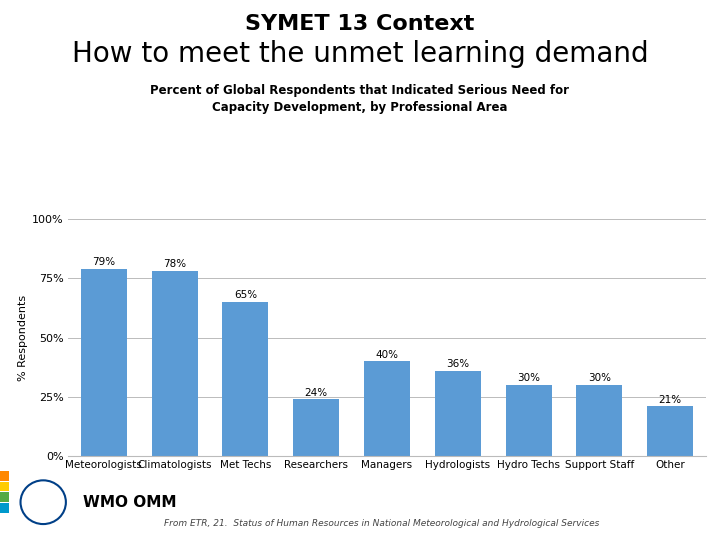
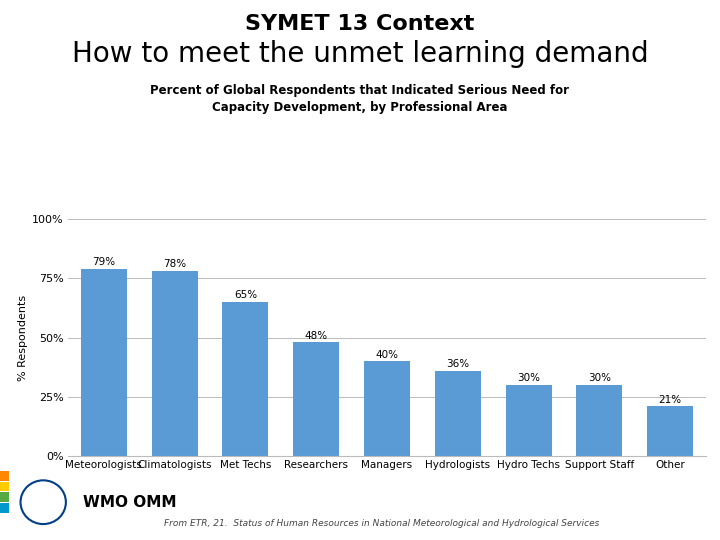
Researchers: 24% -> 48%
